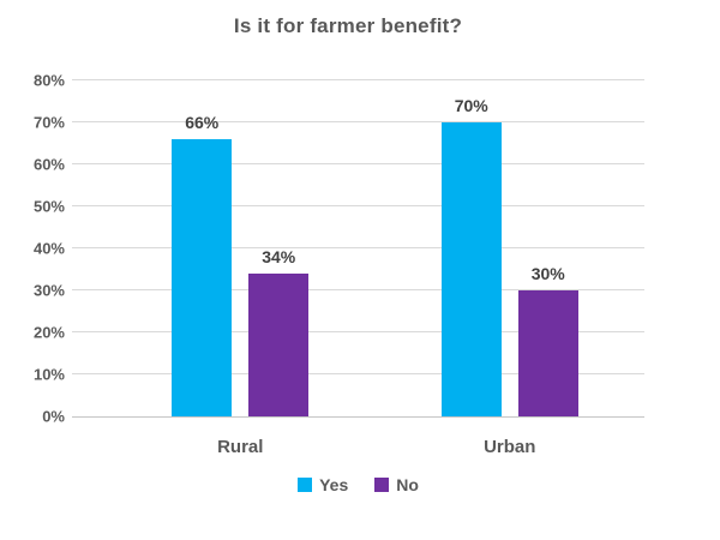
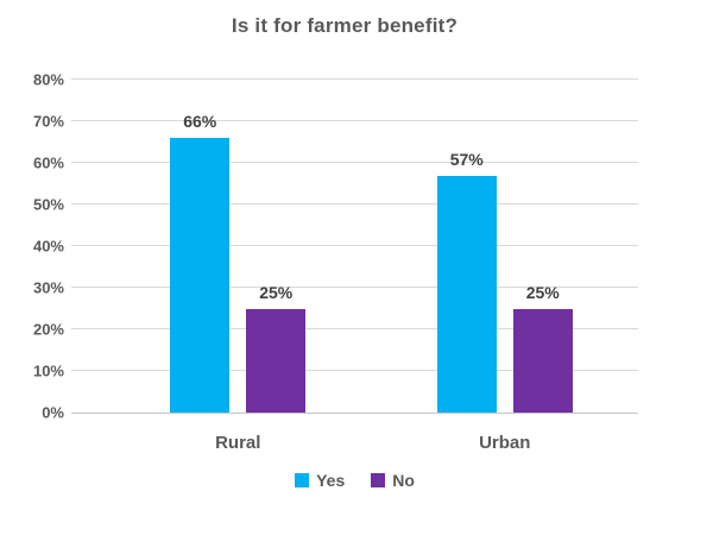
No/Rural: 34% -> 25%
Yes/Urban: 70% -> 57%
No/Urban: 30% -> 25%
